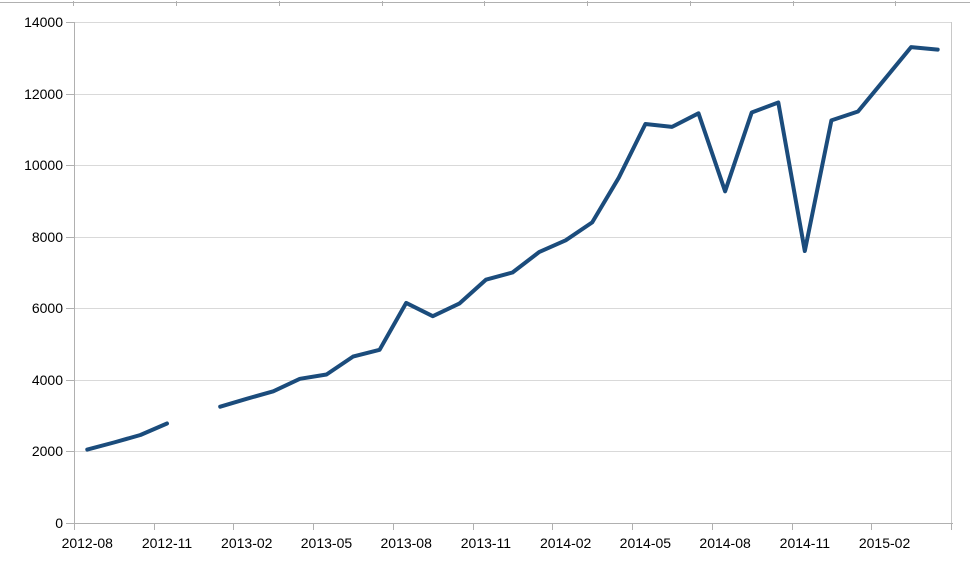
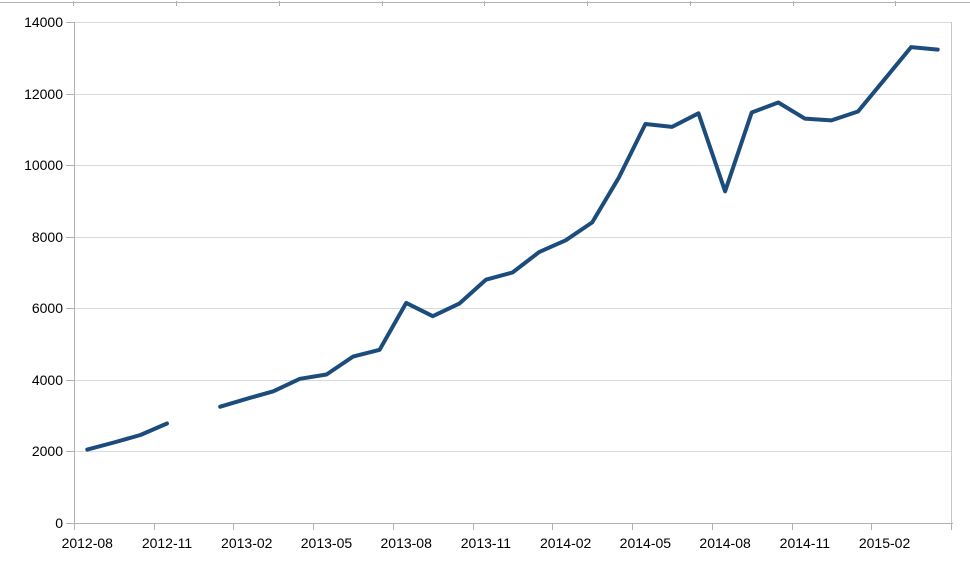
2014-11: 7600 -> 11300
